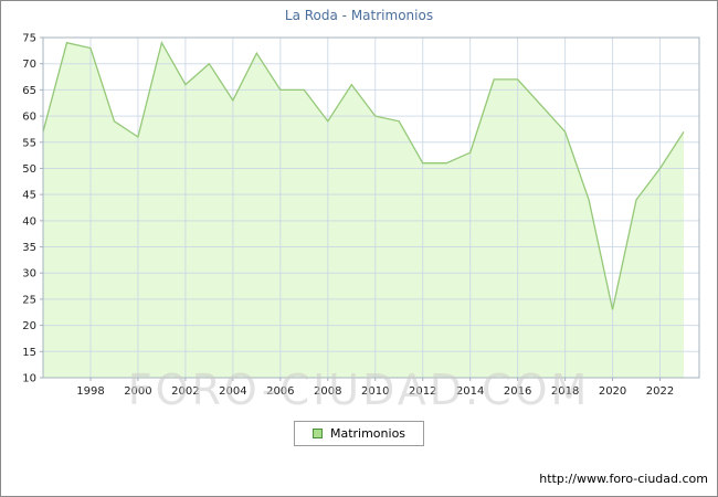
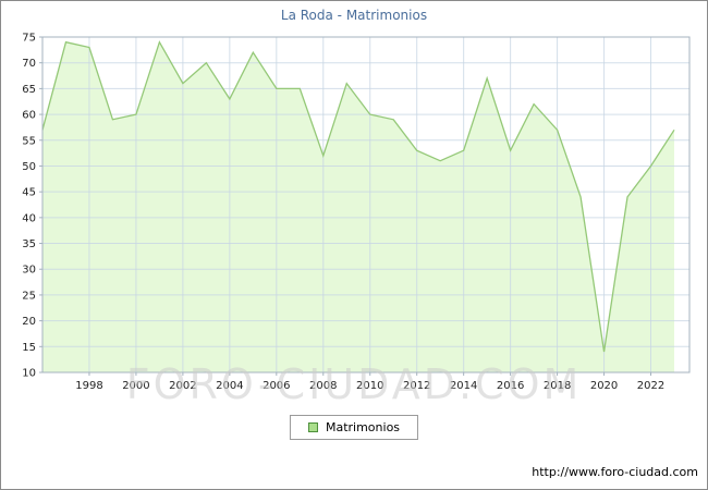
2000: 56 -> 60
2008: 59 -> 52
2012: 51 -> 53
2016: 67 -> 53
2020: 23 -> 14
